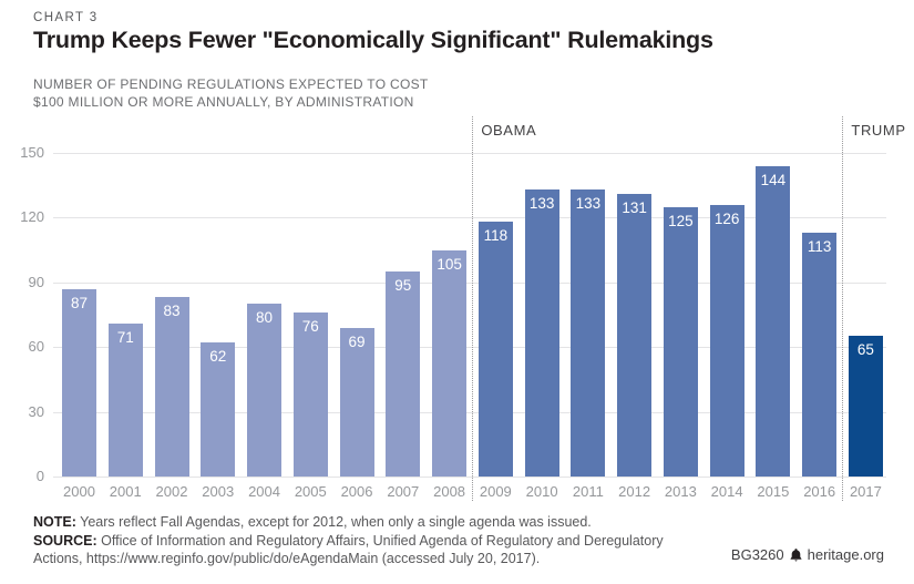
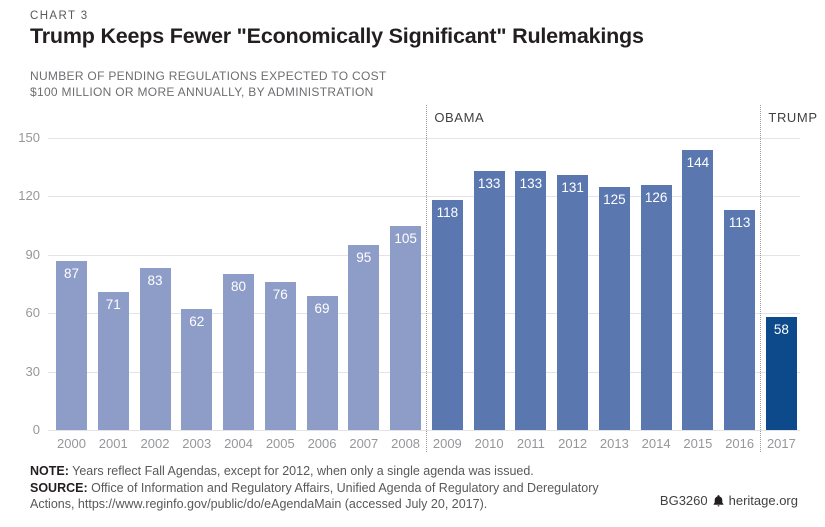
2017: 65 -> 58
